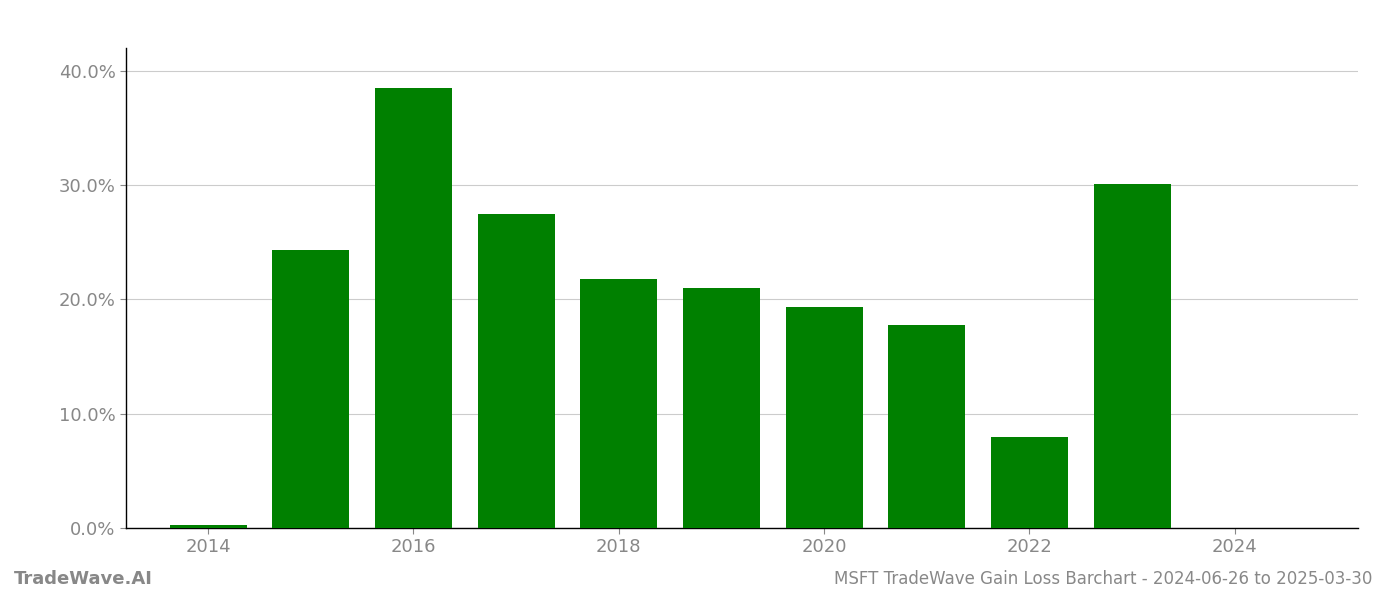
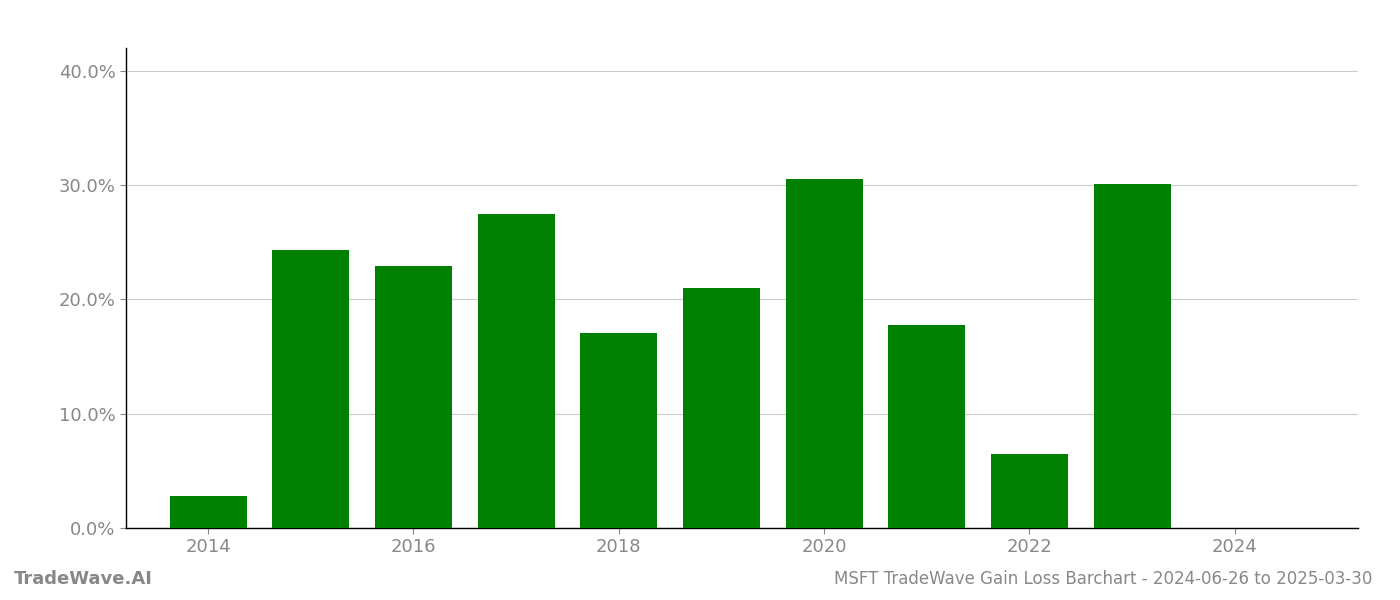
2014: 0.3% -> 2.8%
2016: 38.5% -> 22.9%
2018: 21.8% -> 17.1%
2020: 19.3% -> 30.5%
2022: 8.0% -> 6.5%
